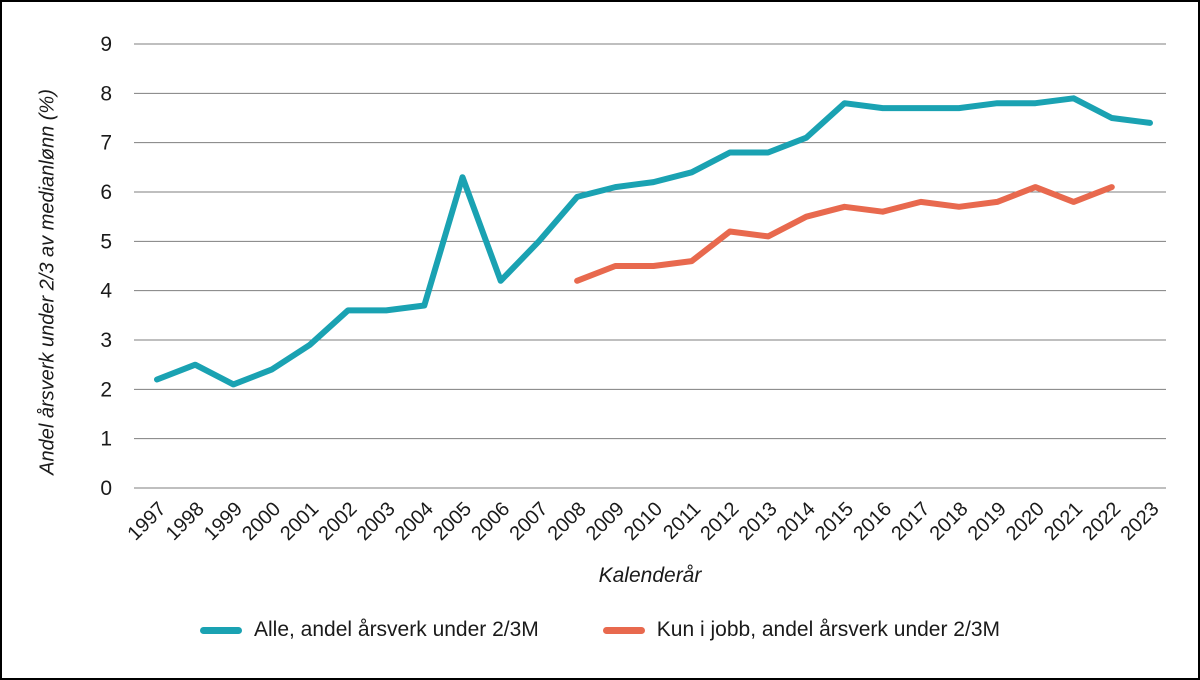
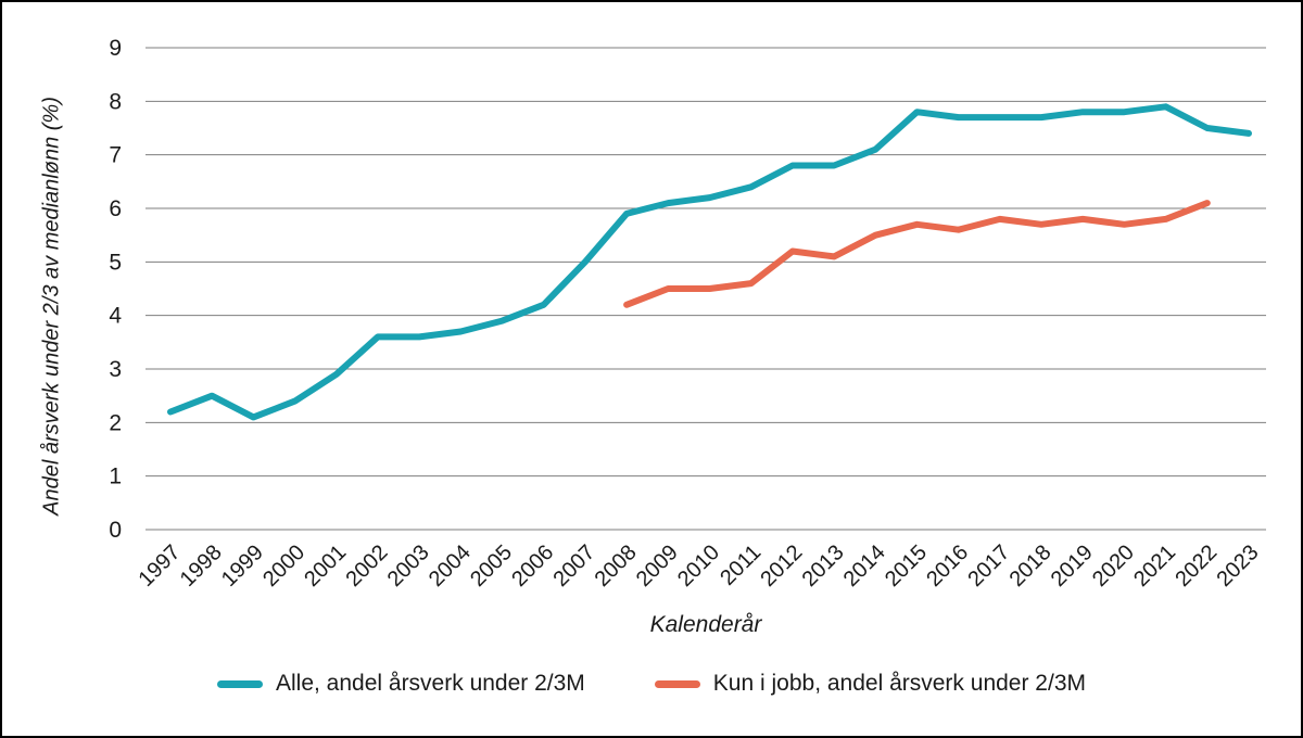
Alle, andel årsverk under 2/3M/2005: 6.3 -> 3.9
Kun i jobb, andel årsverk under 2/3M/2020: 6.1 -> 5.7
